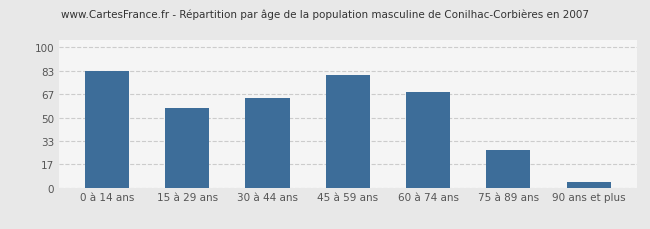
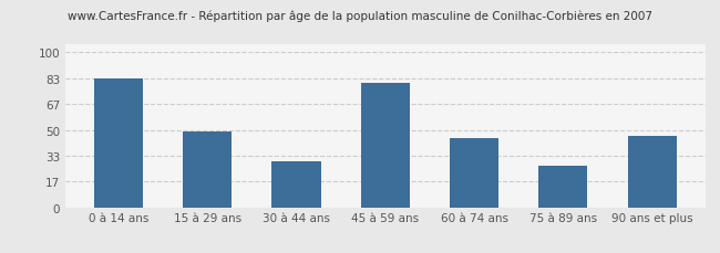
15 à 29 ans: 57 -> 49
30 à 44 ans: 64 -> 30
60 à 74 ans: 68 -> 45
90 ans et plus: 4 -> 46
